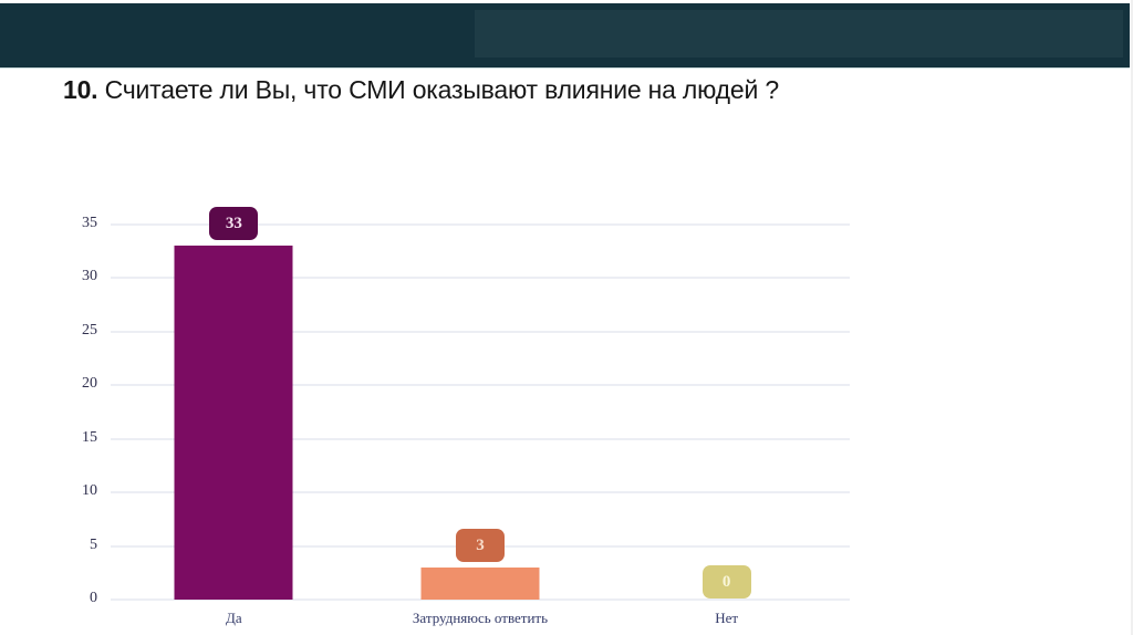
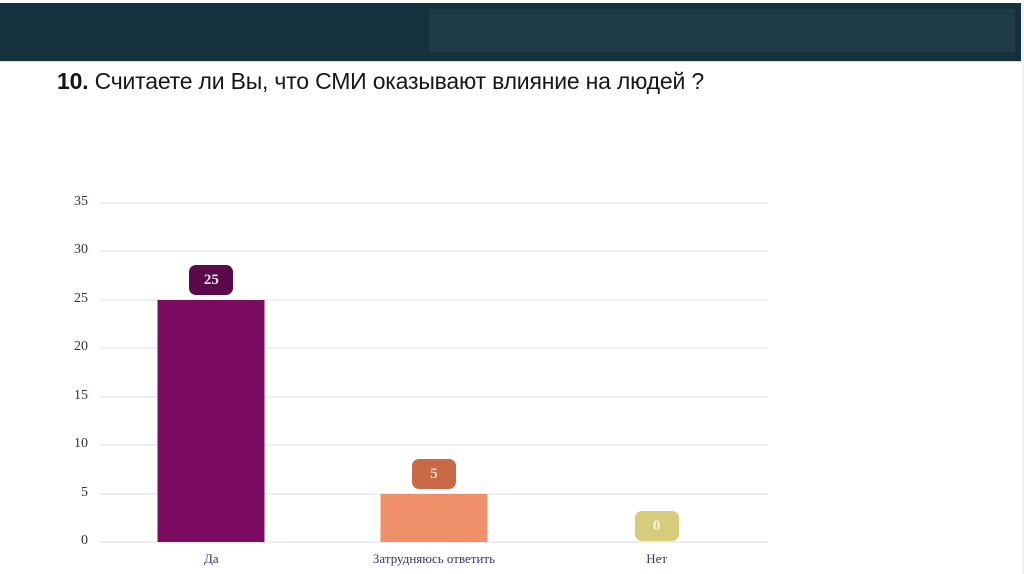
Да: 33 -> 25
Затрудняюсь ответить: 3 -> 5
